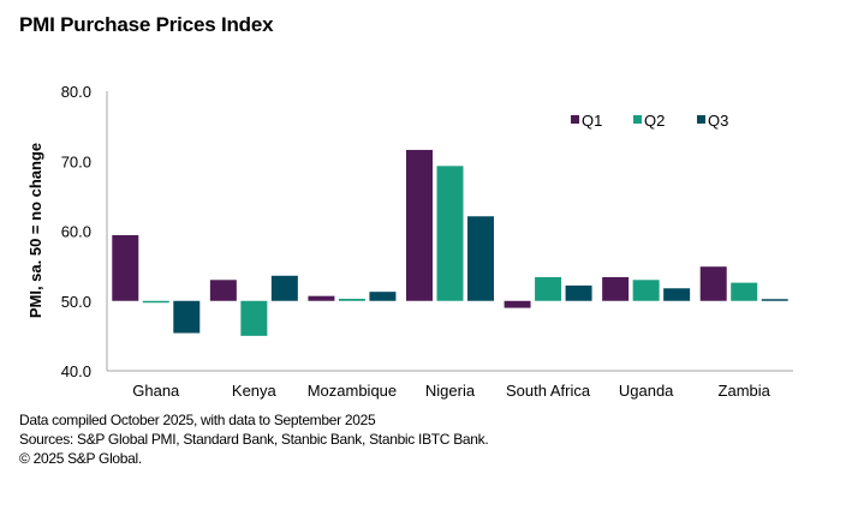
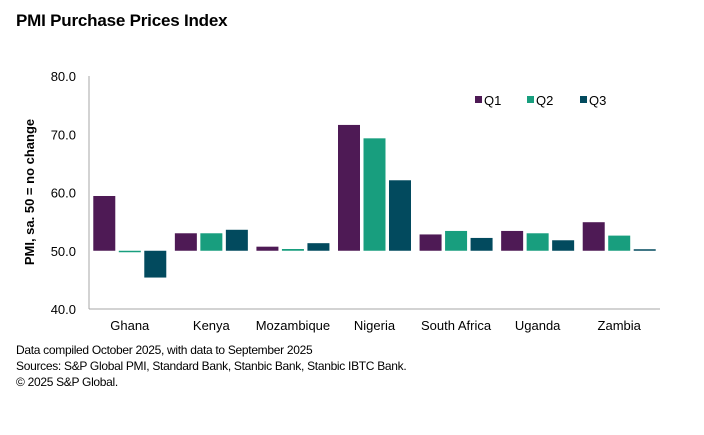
Q2/Kenya: 45 -> 53
Q1/South Africa: 49 -> 53
